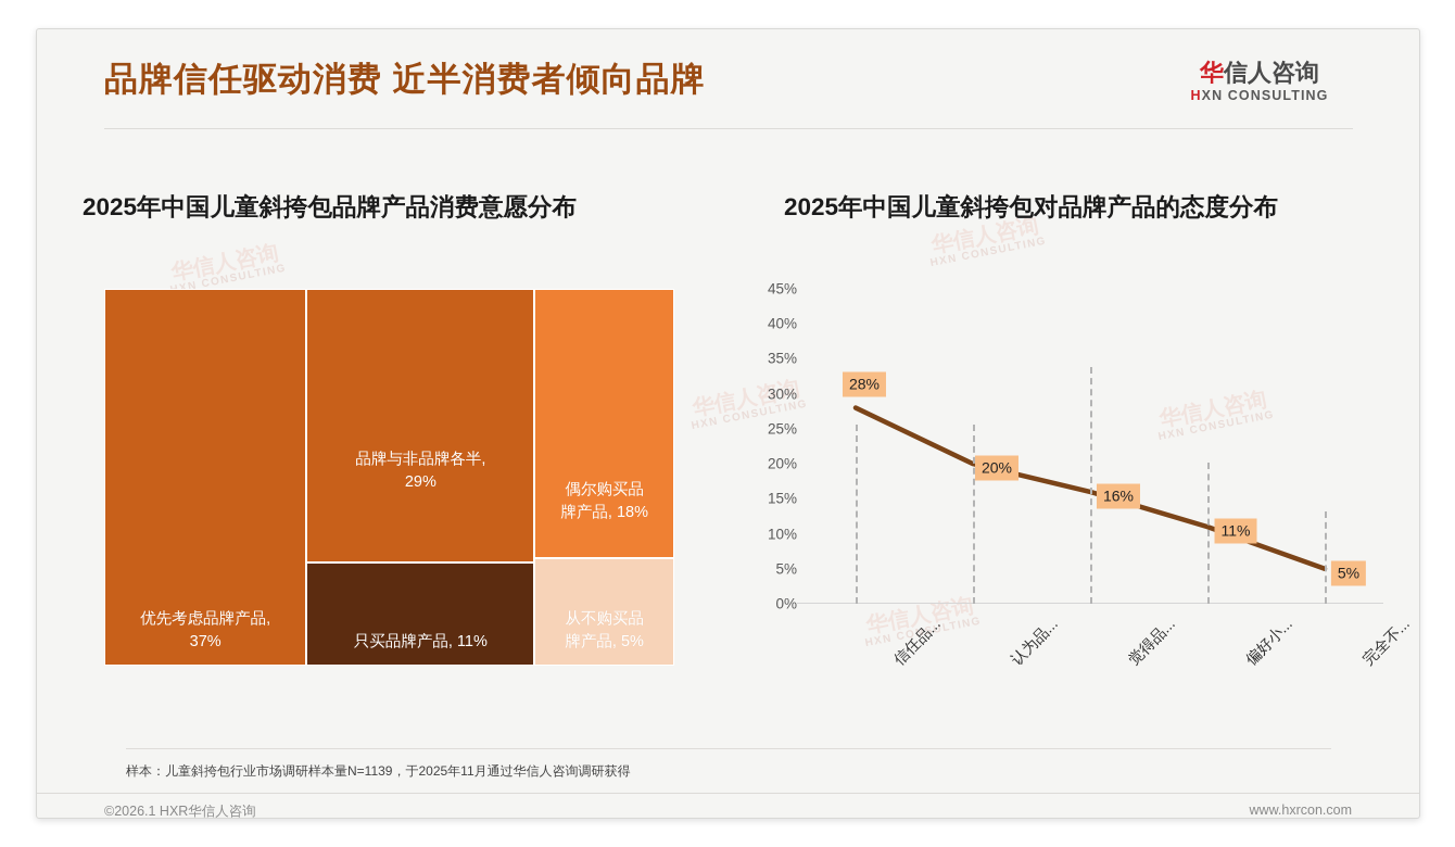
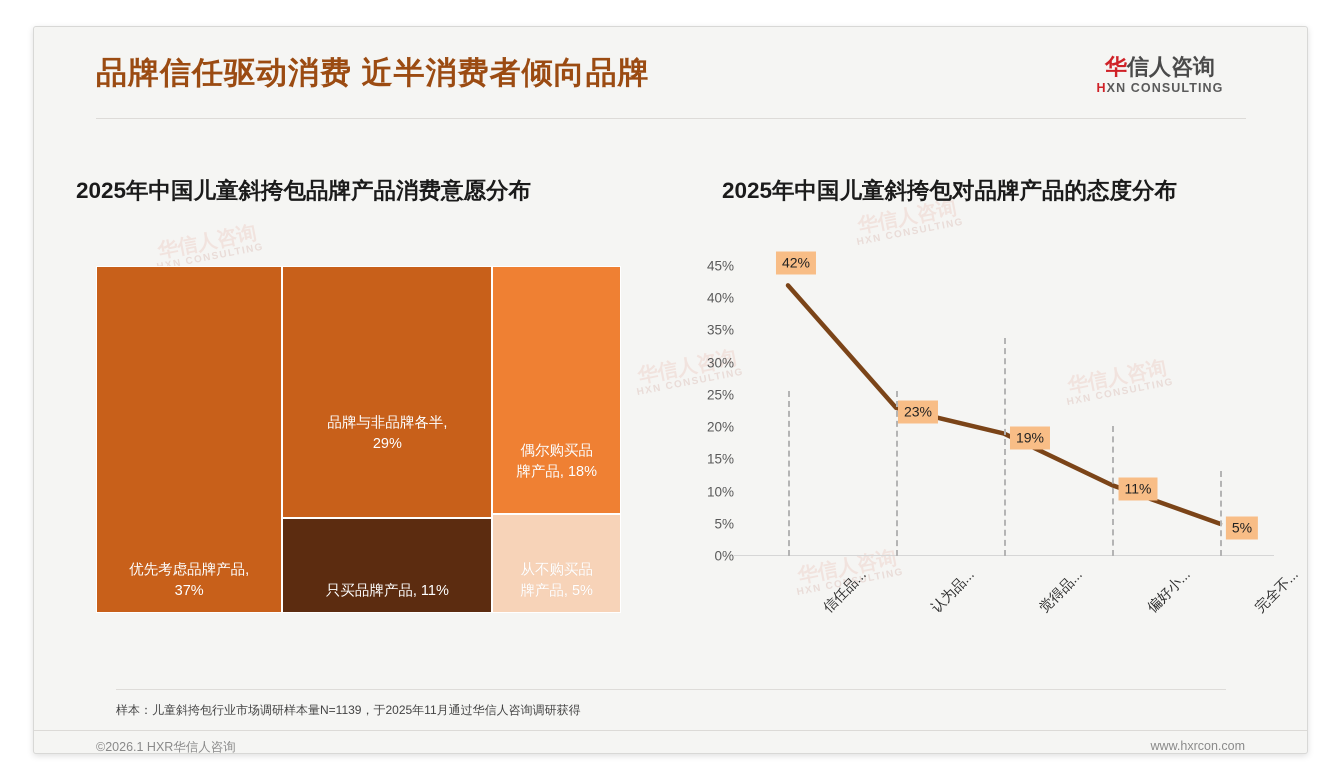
2025年中国儿童斜挎包对品牌产品的态度分布/信任品...: 28% -> 42%
2025年中国儿童斜挎包对品牌产品的态度分布/认为品...: 20% -> 23%
2025年中国儿童斜挎包对品牌产品的态度分布/觉得品...: 16% -> 19%
